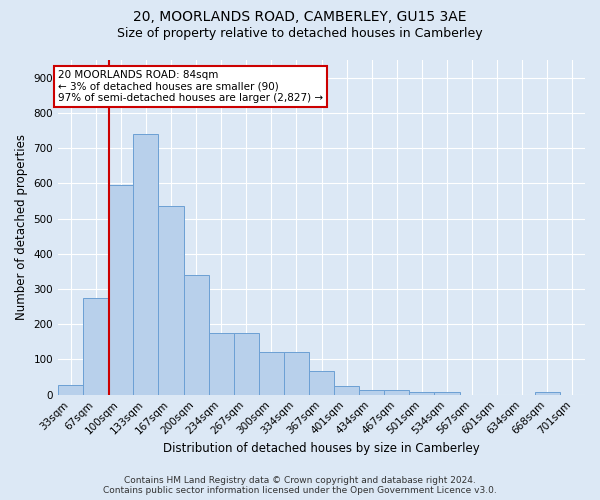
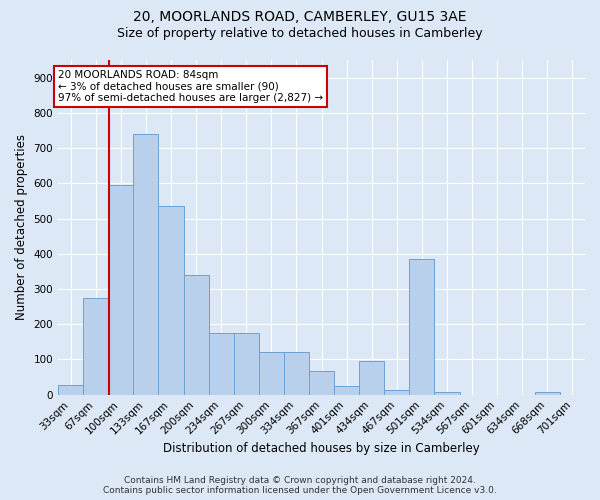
434sqm: 14 -> 95
501sqm: 8 -> 385
